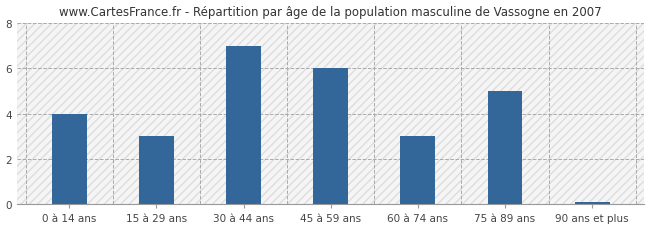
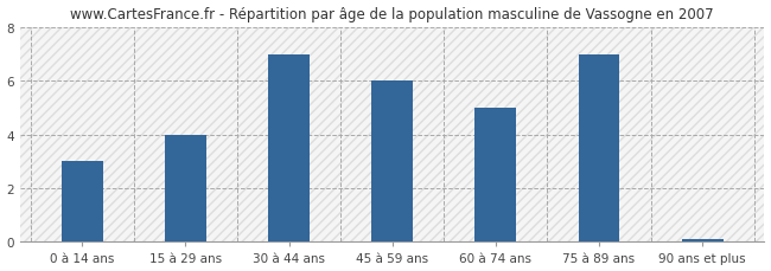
0 à 14 ans: 4.0 -> 3.0
15 à 29 ans: 3.0 -> 4.0
60 à 74 ans: 3.0 -> 5.0
75 à 89 ans: 5.0 -> 7.0
